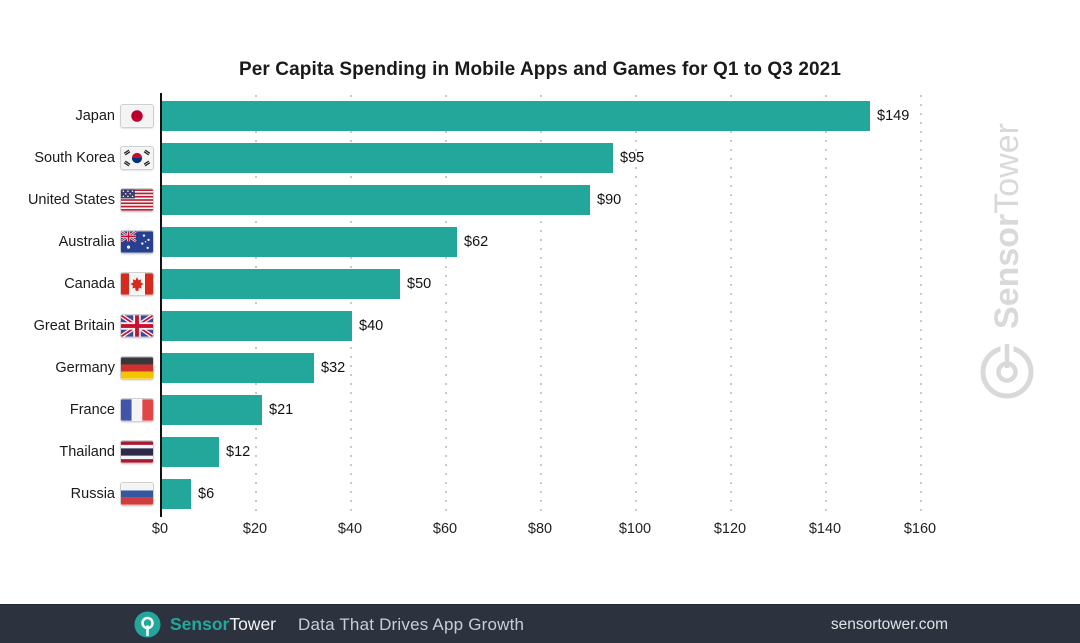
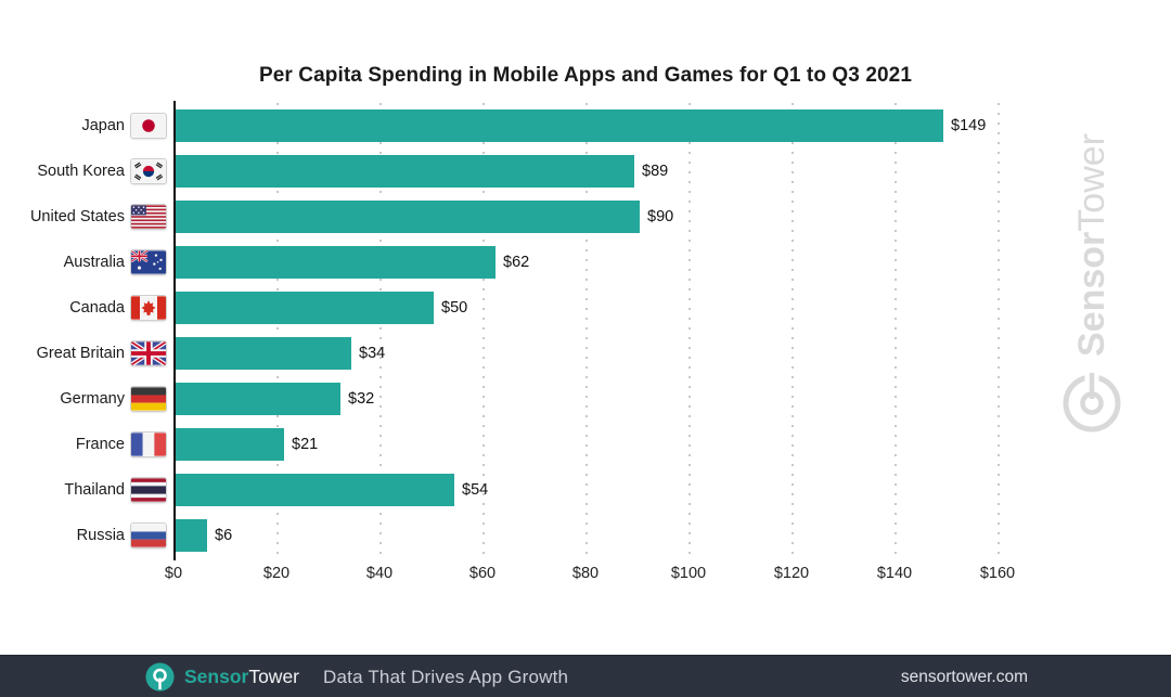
South Korea: $95 -> $89
Great Britain: $40 -> $34
Thailand: $12 -> $54
